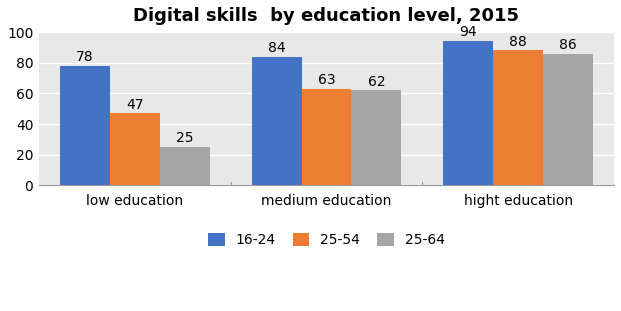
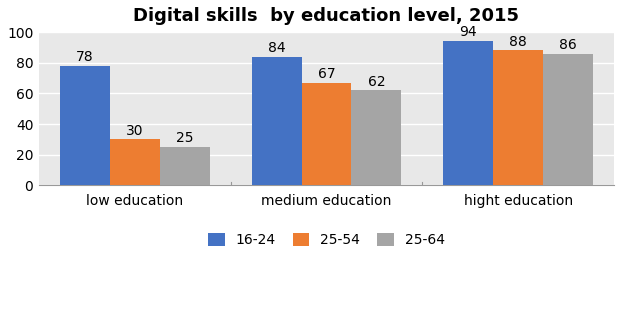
25-54/low education: 47 -> 30
25-54/medium education: 63 -> 67
